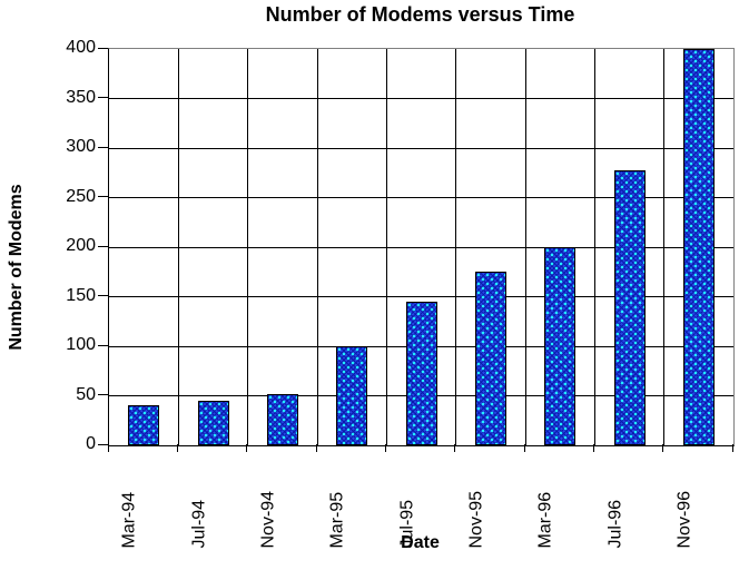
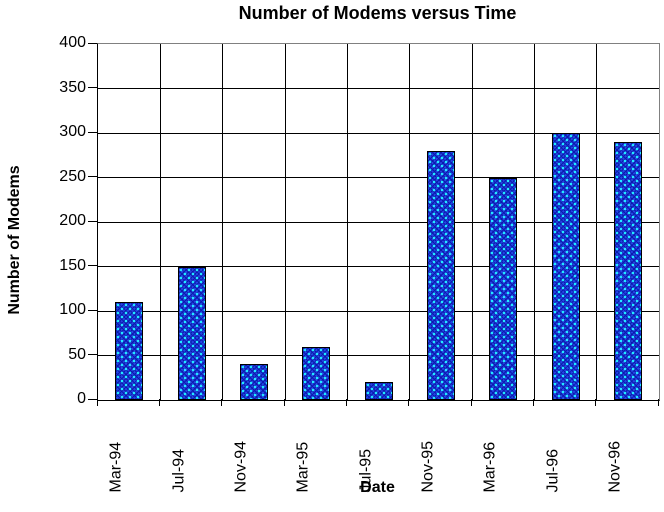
Mar-94: 40 -> 110
Jul-94: 40 -> 150
Nov-94: 50 -> 40
Mar-95: 100 -> 60
Jul-95: 140 -> 20
Nov-95: 180 -> 280
Mar-96: 200 -> 250
Jul-96: 280 -> 300
Nov-96: 400 -> 290
